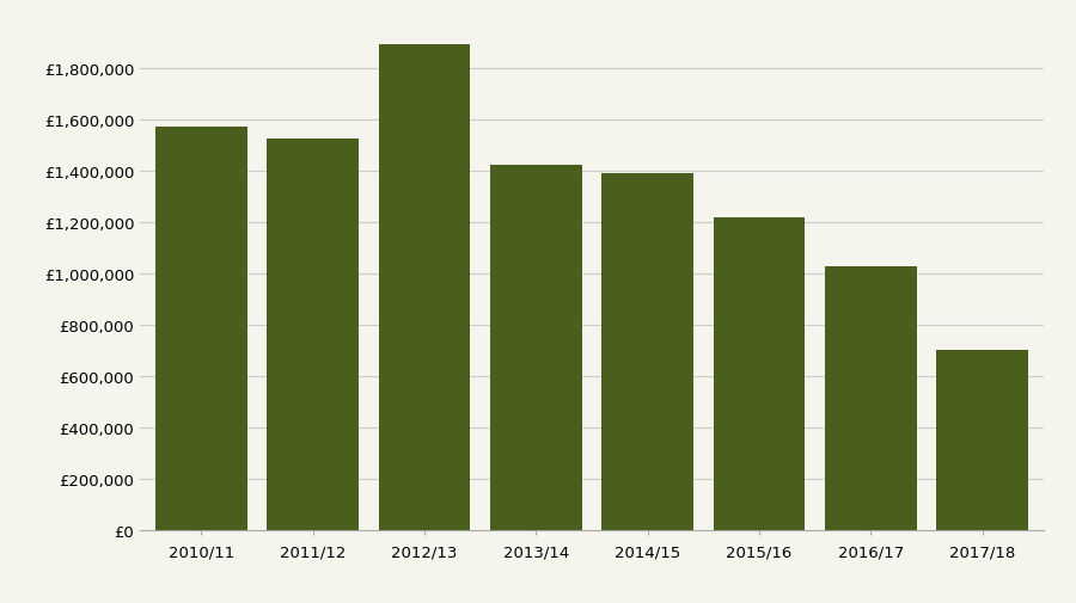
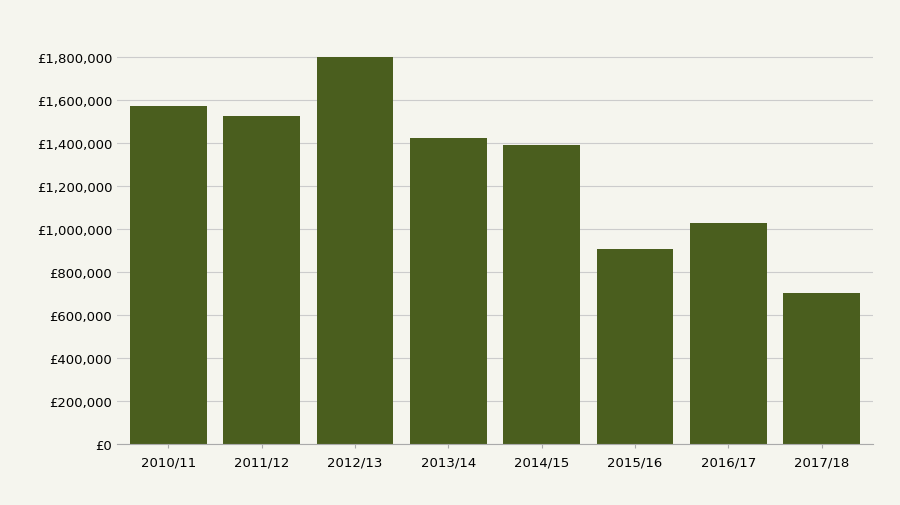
2012/13: £1,895,000 -> £1,800,000
2015/16: £1,220,000 -> £910,000
